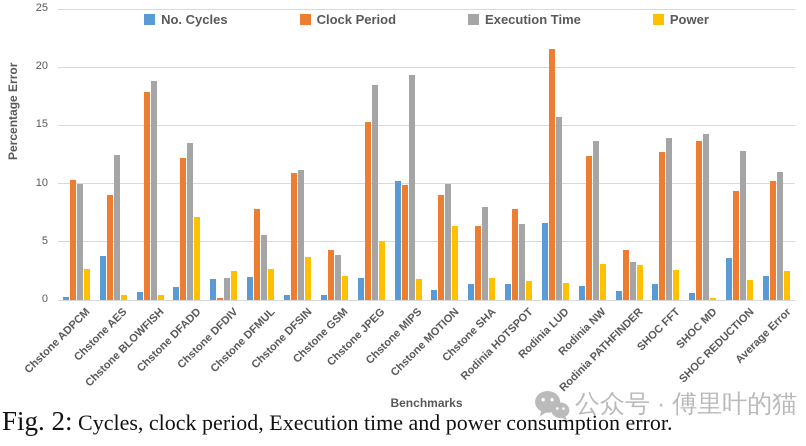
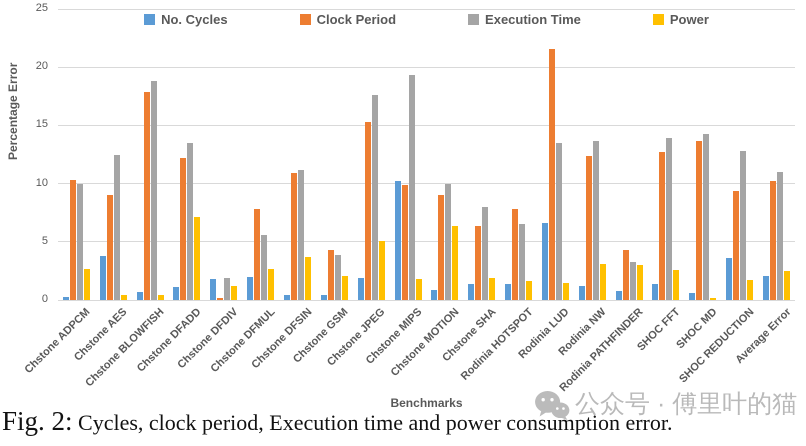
Power/Chstone DFDIV: 2.5 -> 1.2
Execution Time/Chstone JPEG: 18.5 -> 17.6
Execution Time/Rodinia LUD: 15.7 -> 13.5
